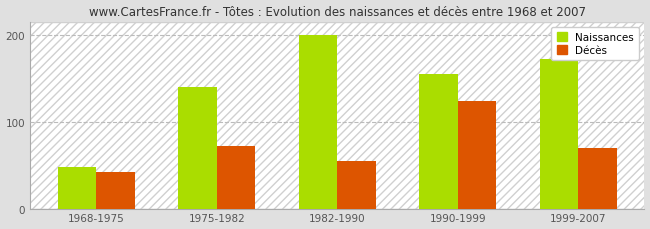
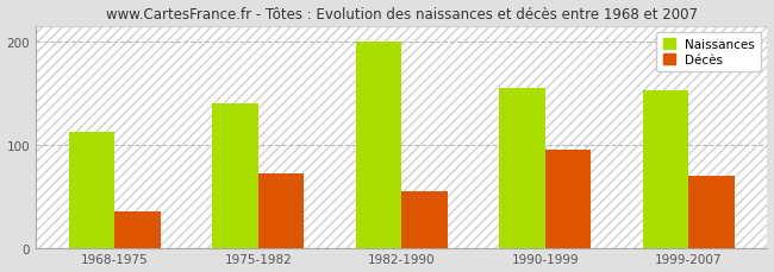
Naissances/1968-1975: 48 -> 112
Décès/1968-1975: 42 -> 35
Décès/1990-1999: 124 -> 95
Naissances/1999-2007: 172 -> 152
